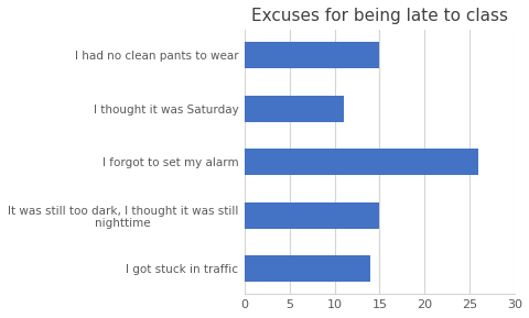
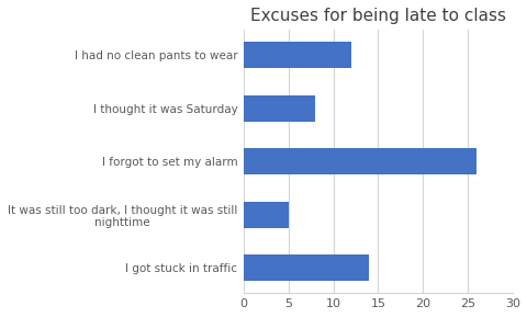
I had no clean pants to wear: 15 -> 12
I thought it was Saturday: 11 -> 8
It was still too dark, I thought it was still nighttime: 15 -> 5
